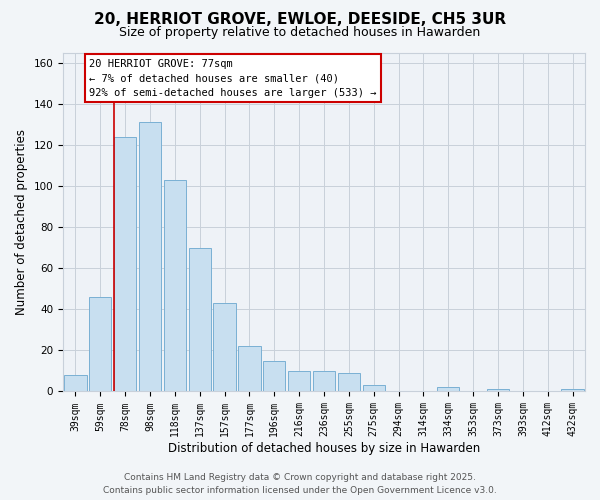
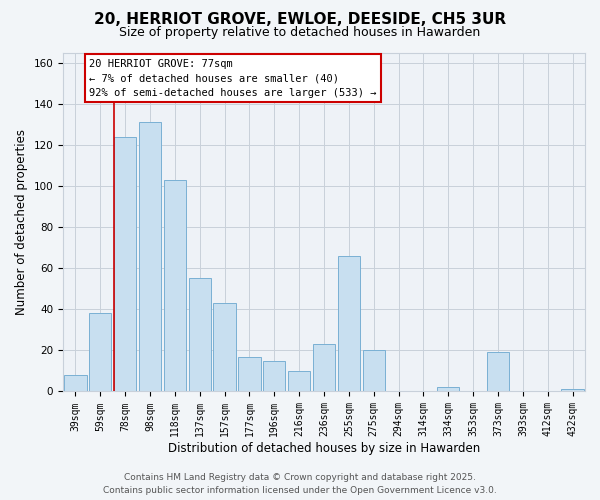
59sqm: 46 -> 38
137sqm: 70 -> 55
177sqm: 22 -> 17
236sqm: 10 -> 23
255sqm: 9 -> 66
275sqm: 3 -> 20
373sqm: 1 -> 19
